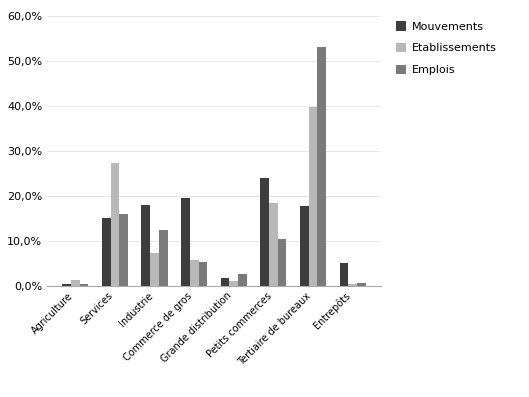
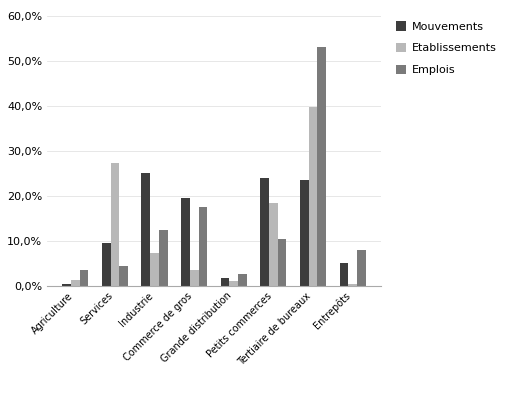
Emplois/Agriculture: 0,3% -> 3,5%
Mouvements/Services: 15,0% -> 9,5%
Emplois/Services: 15,9% -> 4,5%
Mouvements/Industrie: 18,0% -> 25,0%
Etablissements/Commerce de gros: 5,7% -> 3,5%
Emplois/Commerce de gros: 5,2% -> 17,5%
Mouvements/Tertiaire de bureaux: 17,7% -> 23,5%
Emplois/Entrepôts: 0,7% -> 8,0%
